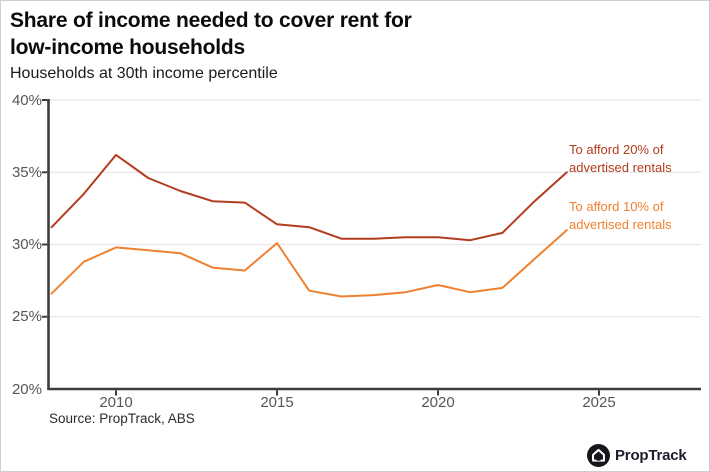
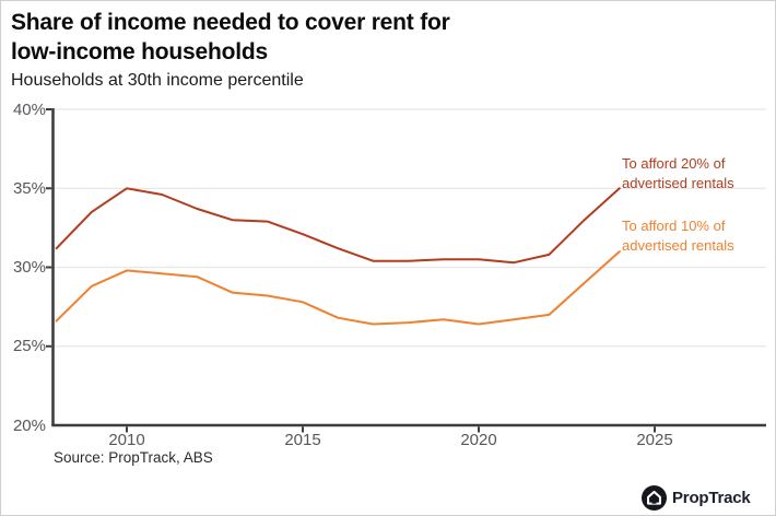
To afford 20% of advertised rentals/2010: 36.2% -> 35.0%
To afford 20% of advertised rentals/2015: 31.4% -> 32.1%
To afford 10% of advertised rentals/2015: 30.1% -> 27.8%
To afford 10% of advertised rentals/2020: 27.2% -> 26.4%
